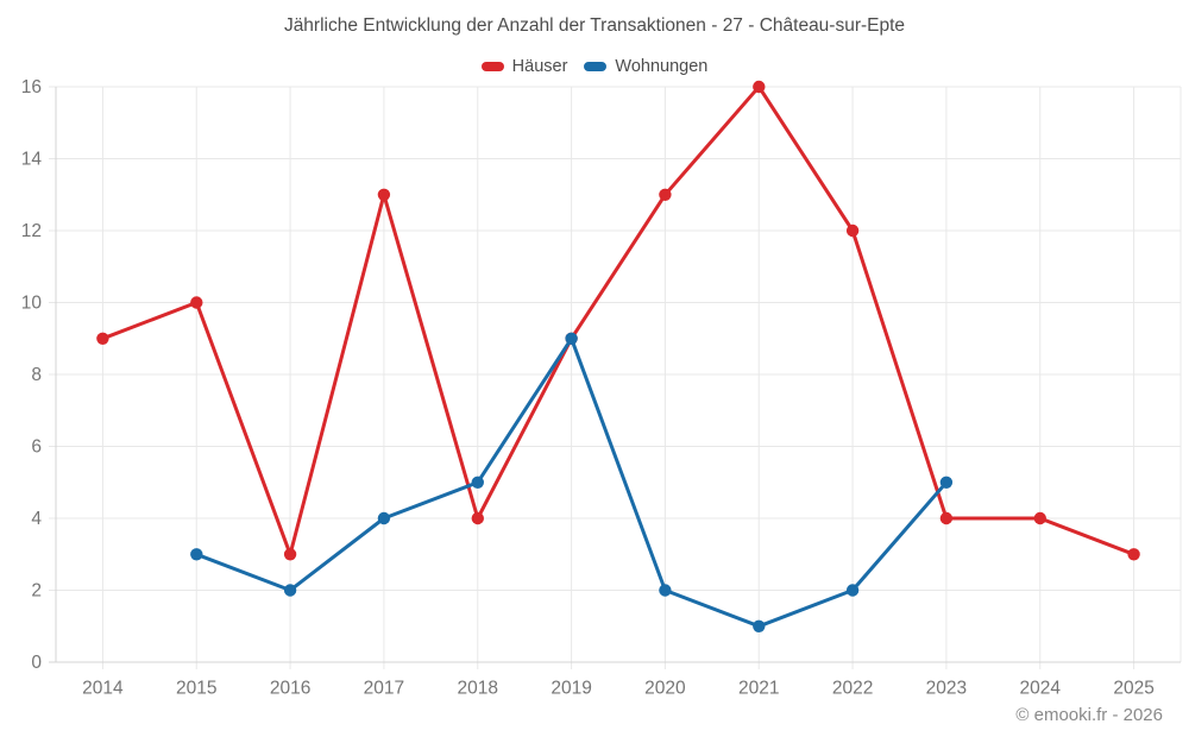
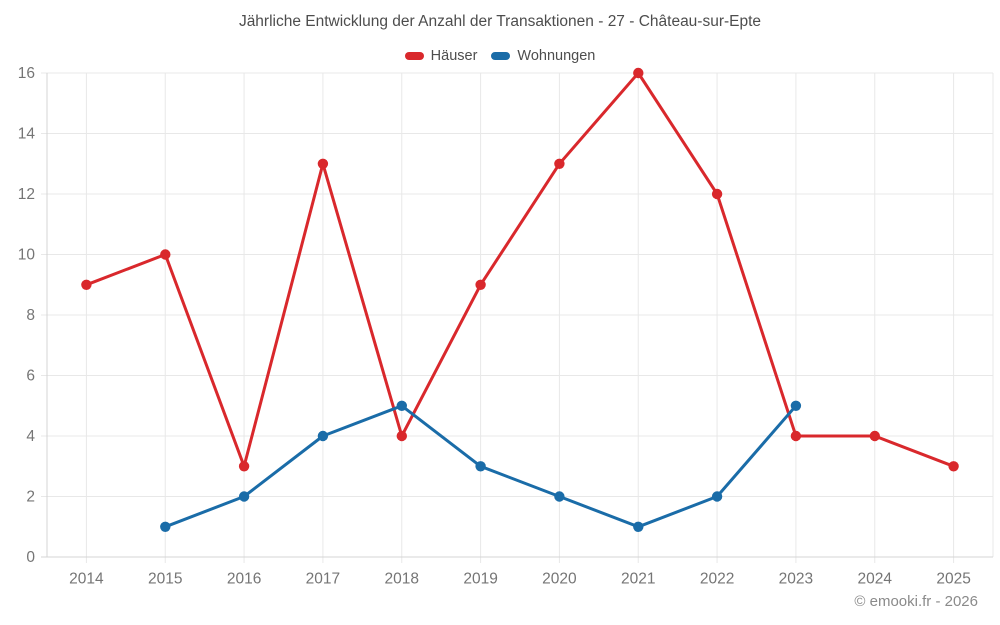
Wohnungen/2015: 3 -> 1
Wohnungen/2019: 9 -> 3
